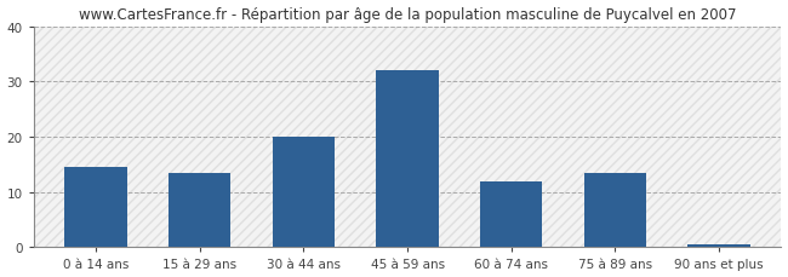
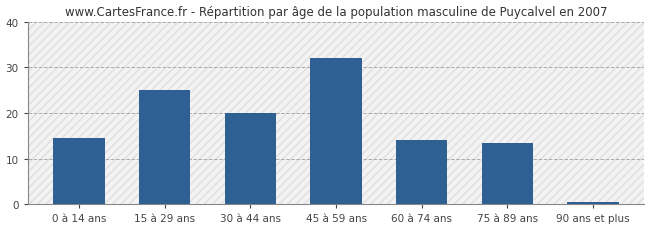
15 à 29 ans: 13.5 -> 25.0
60 à 74 ans: 12.0 -> 14.0
